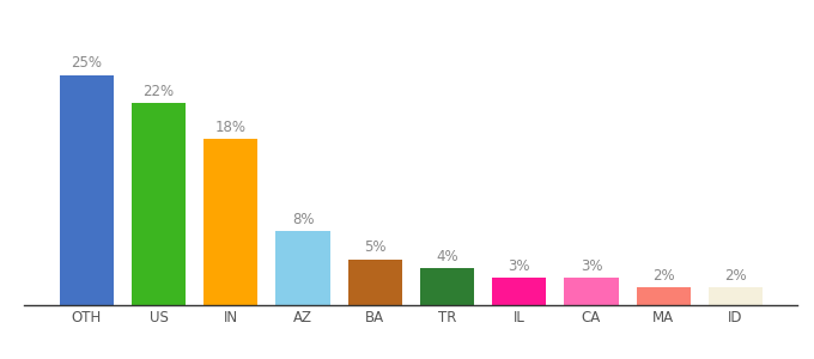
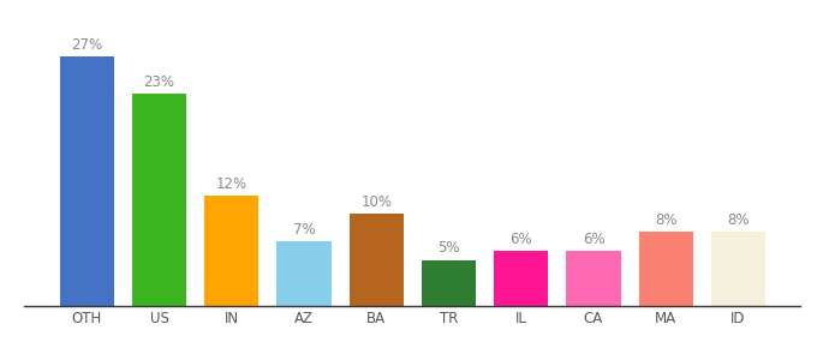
OTH: 25% -> 27%
US: 22% -> 23%
IN: 18% -> 12%
AZ: 8% -> 7%
BA: 5% -> 10%
TR: 4% -> 5%
IL: 3% -> 6%
CA: 3% -> 6%
MA: 2% -> 8%
ID: 2% -> 8%
